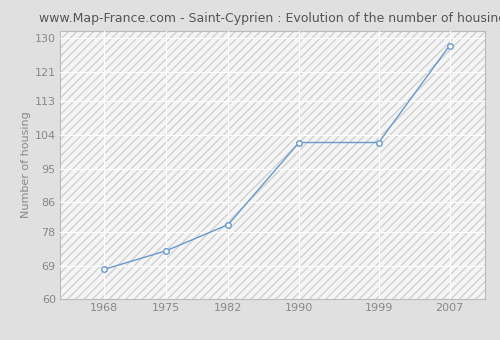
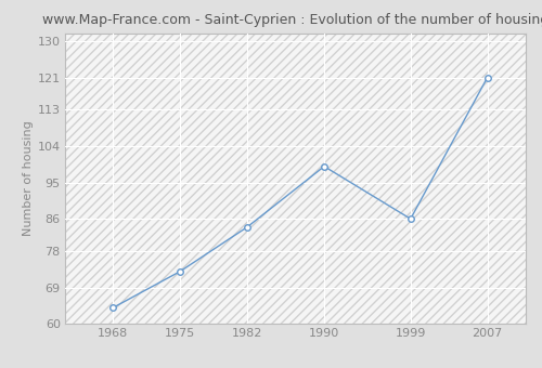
1968: 68 -> 64
1982: 80 -> 84
1990: 102 -> 99
1999: 102 -> 86
2007: 128 -> 121
